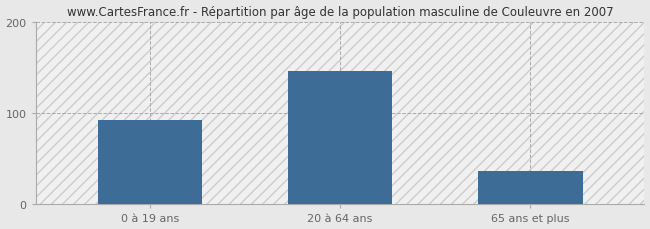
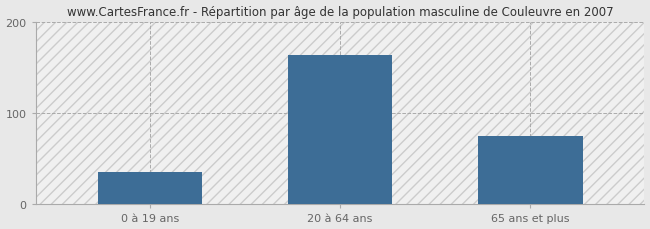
0 à 19 ans: 92 -> 35
20 à 64 ans: 146 -> 163
65 ans et plus: 36 -> 75
